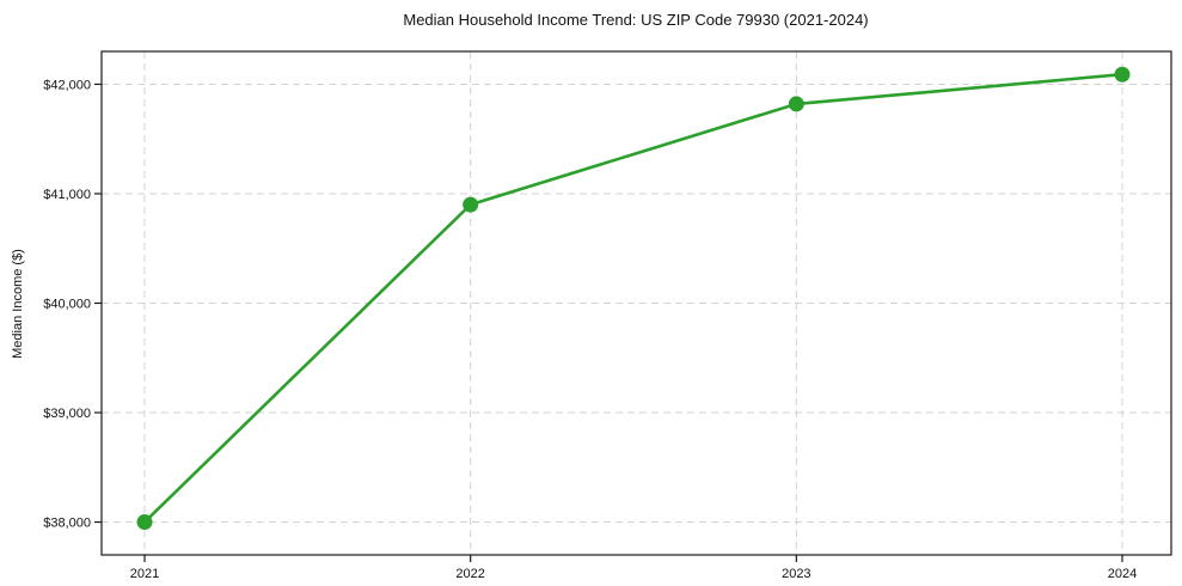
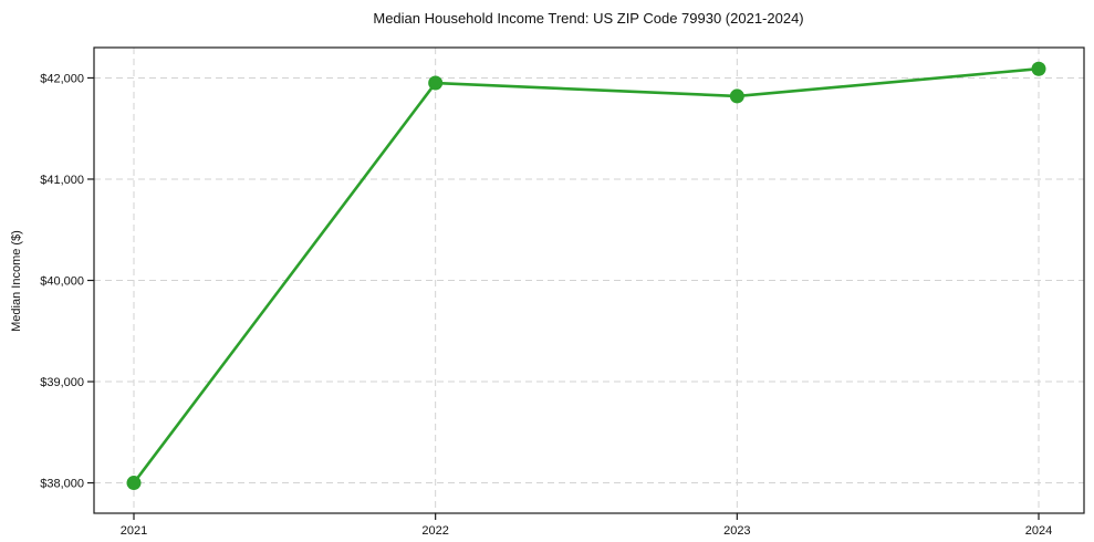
2022: $40900 -> $42000
